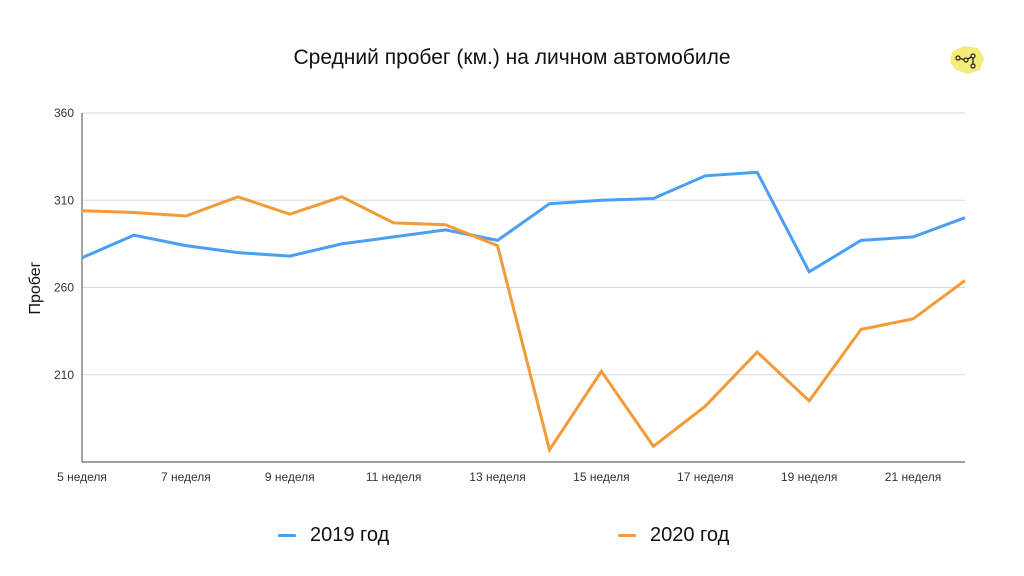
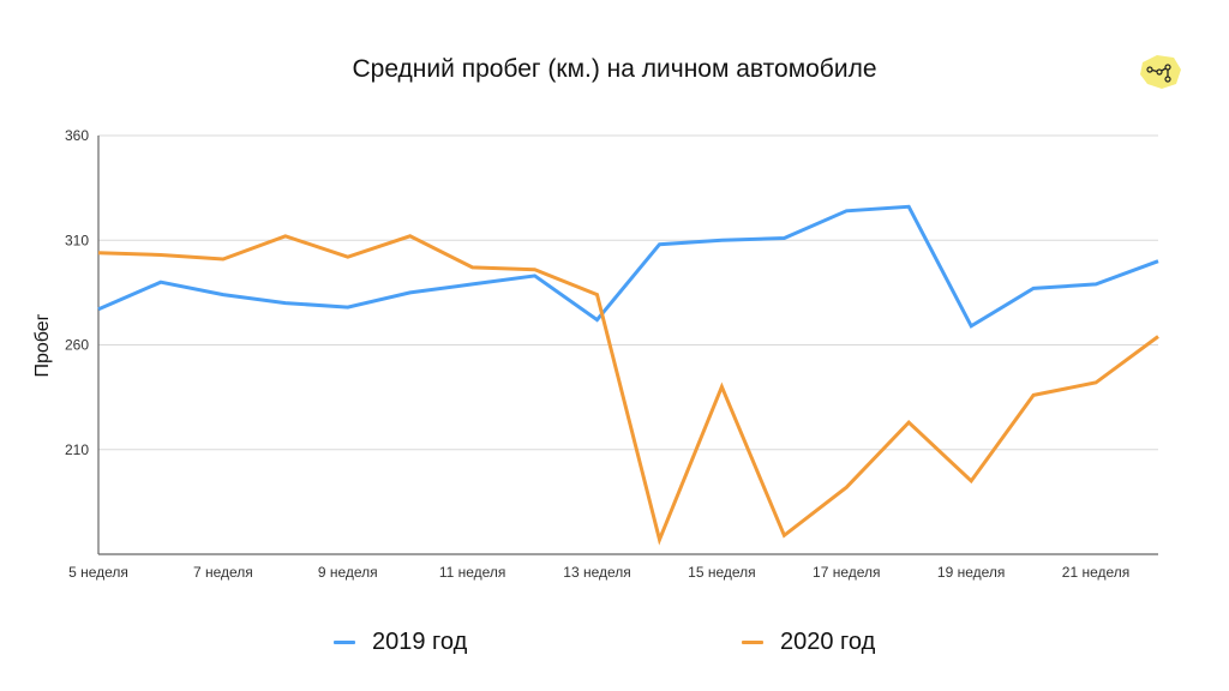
2019 год/13 неделя: 287 -> 272
2020 год/15 неделя: 212 -> 240
